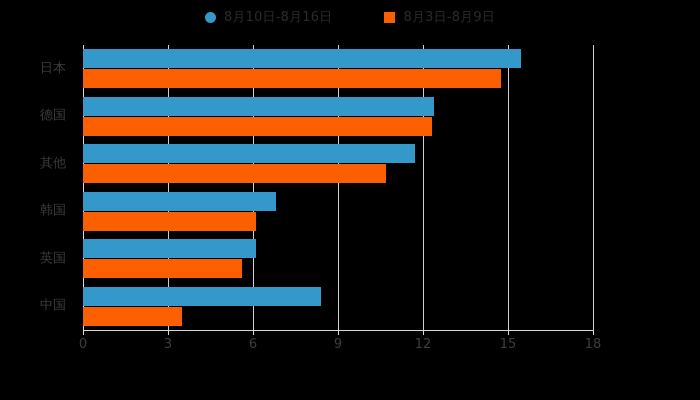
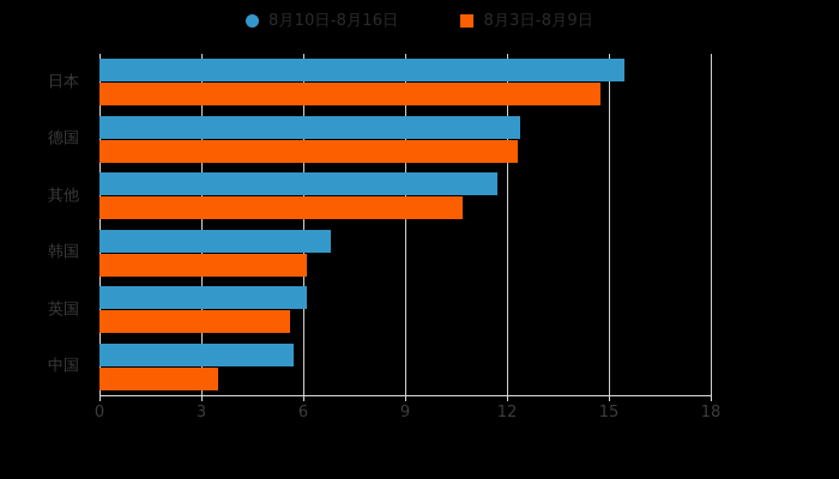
8月10日-8月16日/中国: 8.4 -> 5.7
